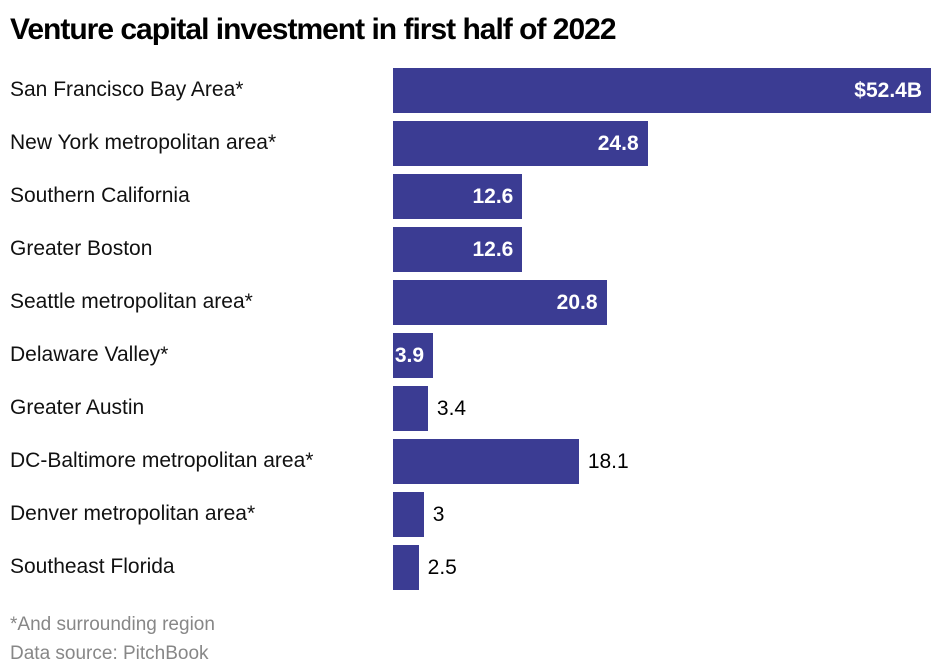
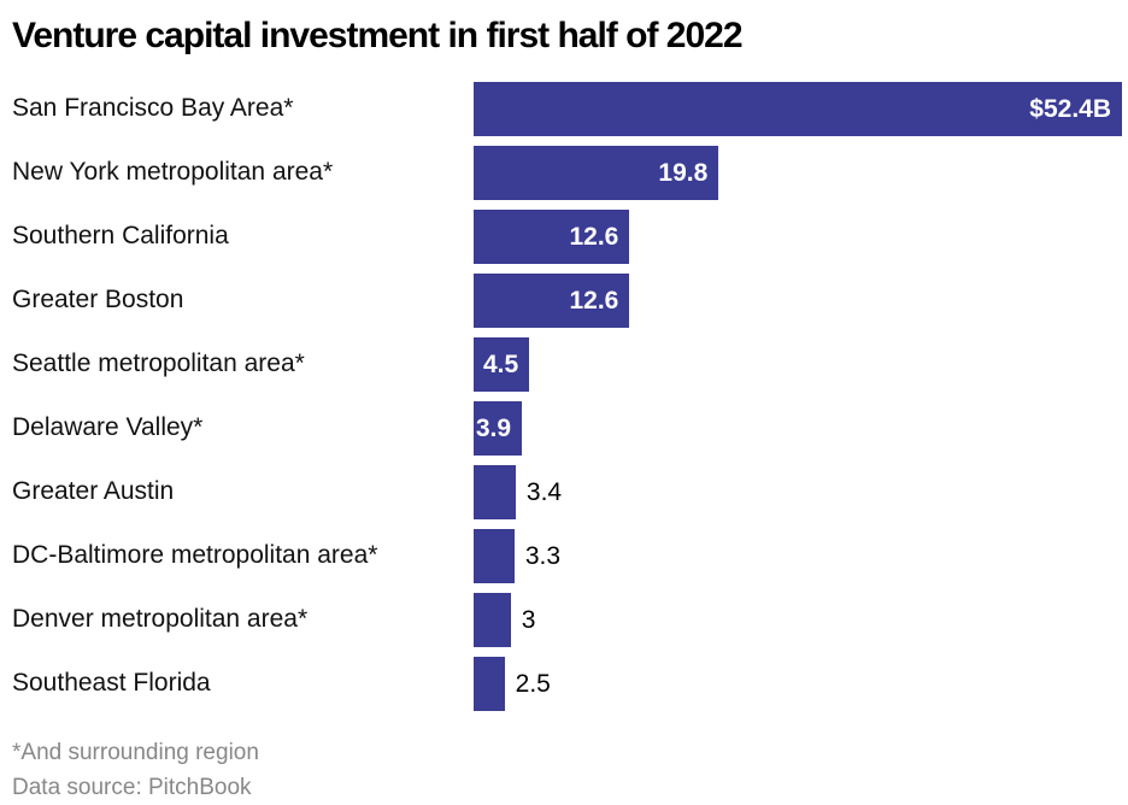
New York metropolitan area*: 24.8 -> 19.8
Seattle metropolitan area*: 20.8 -> 4.5
DC-Baltimore metropolitan area*: 18.1 -> 3.3
